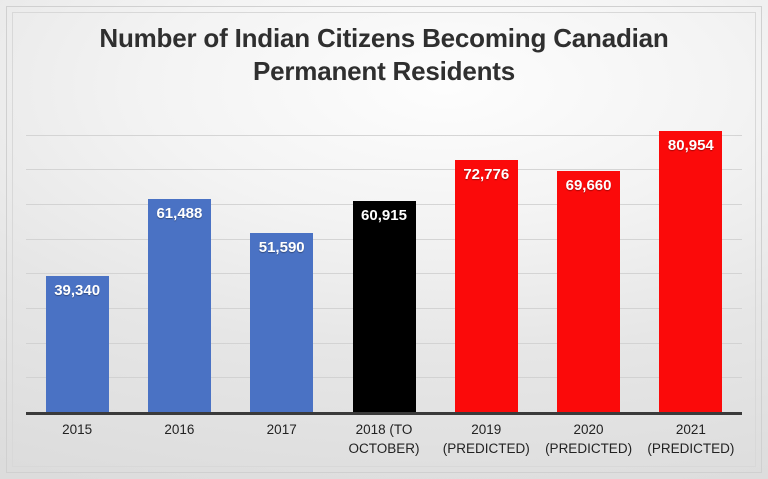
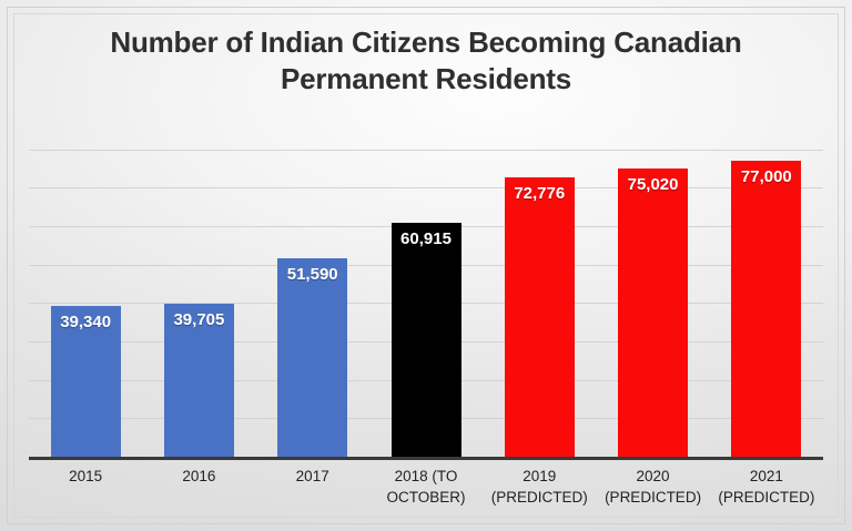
2016: 61,488 -> 39,705
2020 (PREDICTED): 69,660 -> 75,020
2021 (PREDICTED): 80,954 -> 77,000
